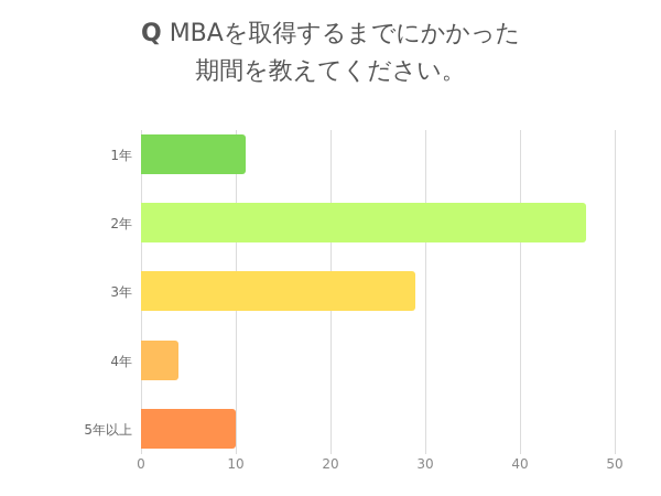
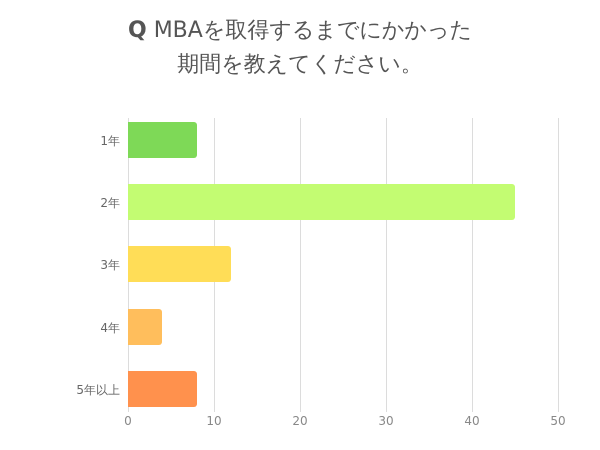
1年: 11 -> 8
2年: 47 -> 45
3年: 29 -> 12
5年以上: 10 -> 8
